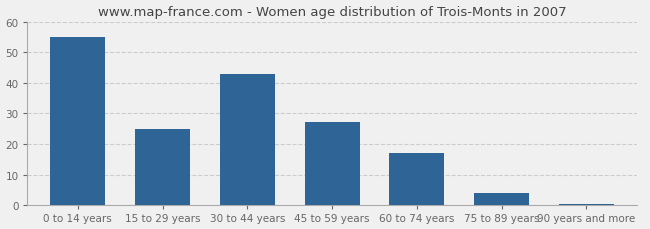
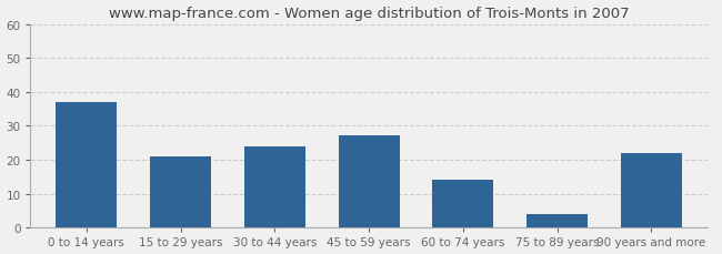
0 to 14 years: 55.0 -> 37.0
15 to 29 years: 25.0 -> 21.0
30 to 44 years: 43.0 -> 24.0
60 to 74 years: 17.0 -> 14.0
90 years and more: 0.5 -> 22.0
